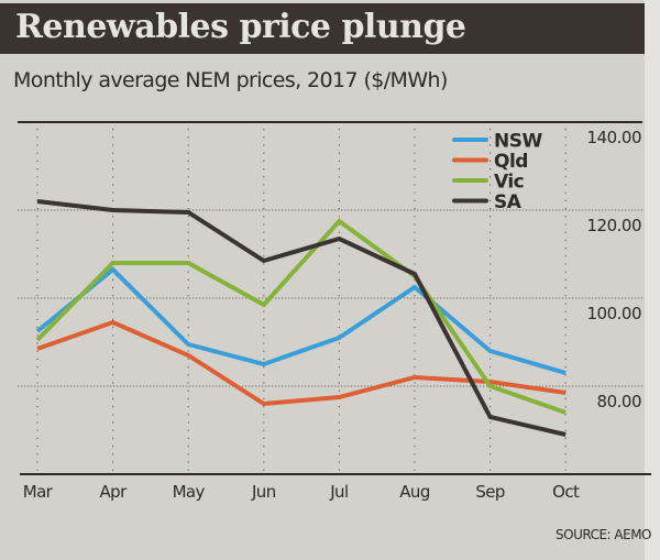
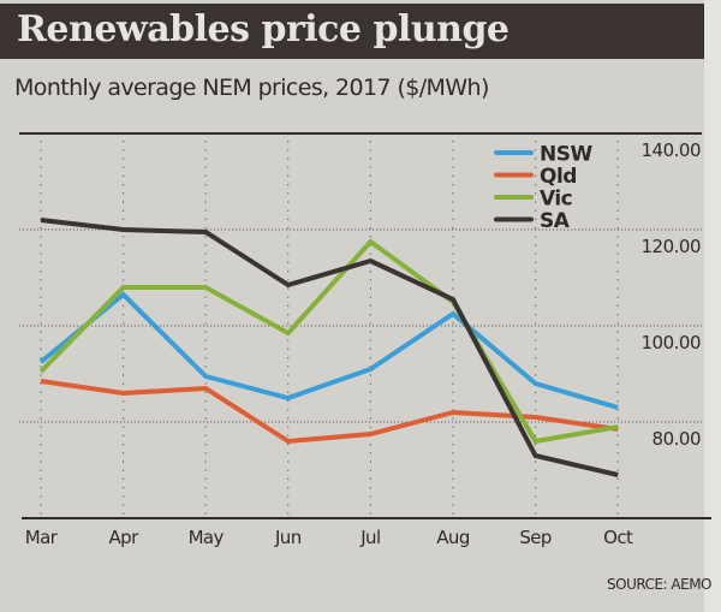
Qld/Apr: 94 -> 86
Vic/Sep: 80 -> 76
Vic/Oct: 74 -> 79
